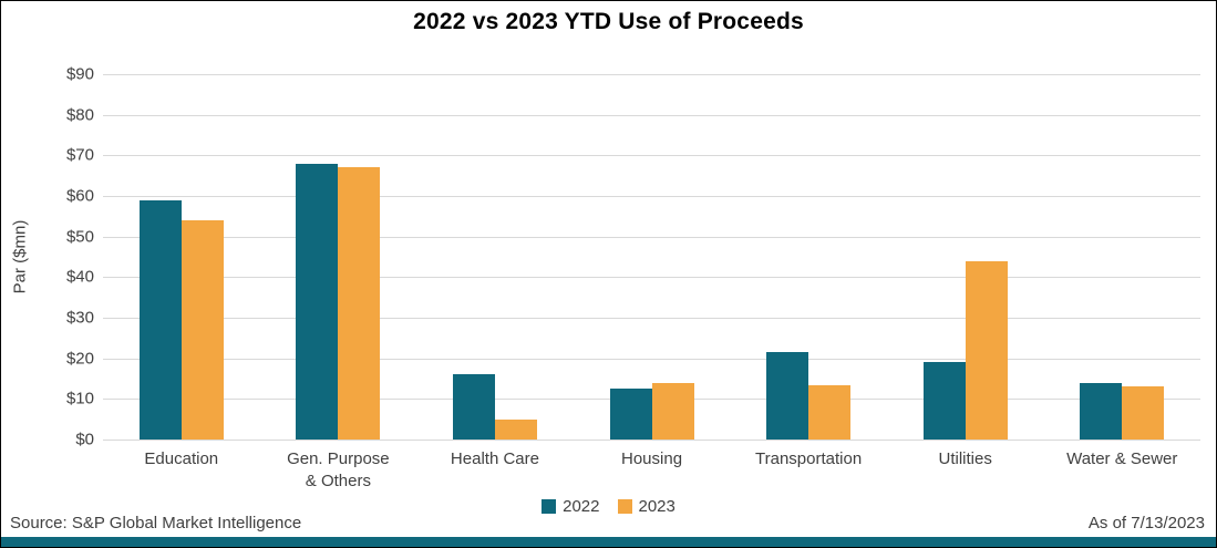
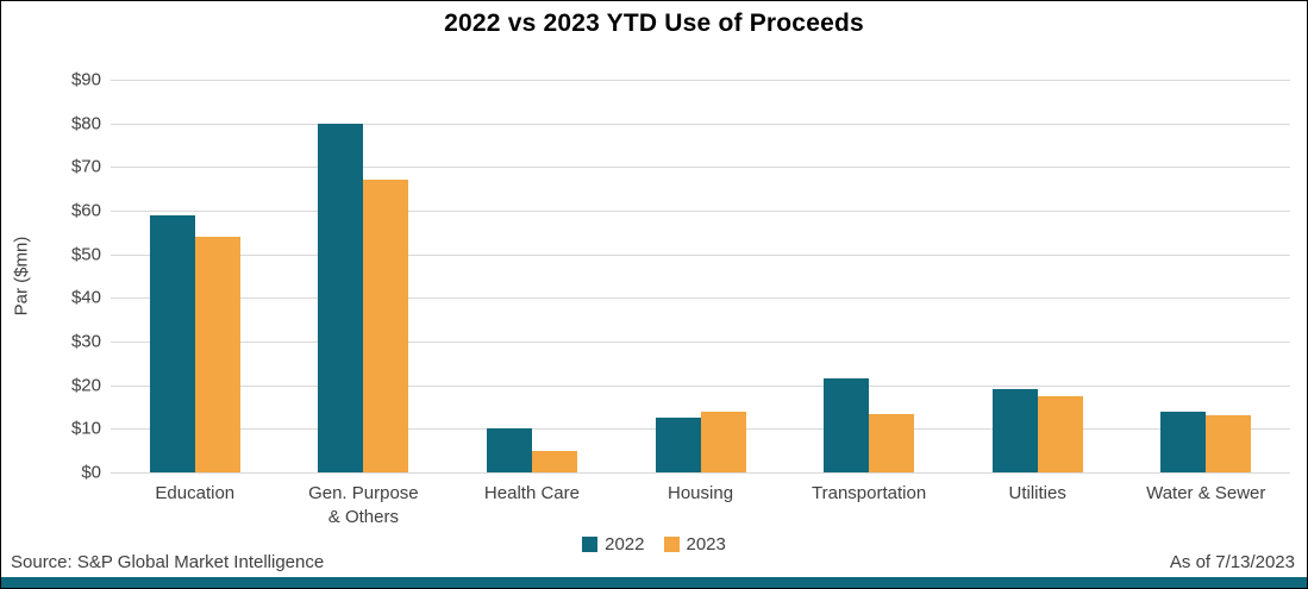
2022/Gen. Purpose & Others: $68 -> $80
2022/Health Care: $16 -> $10
2023/Utilities: $44 -> $18
